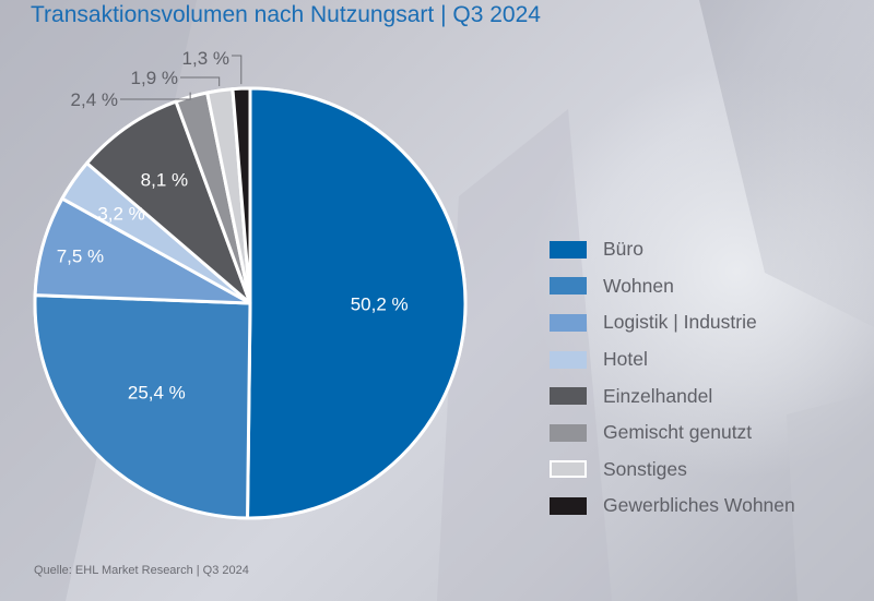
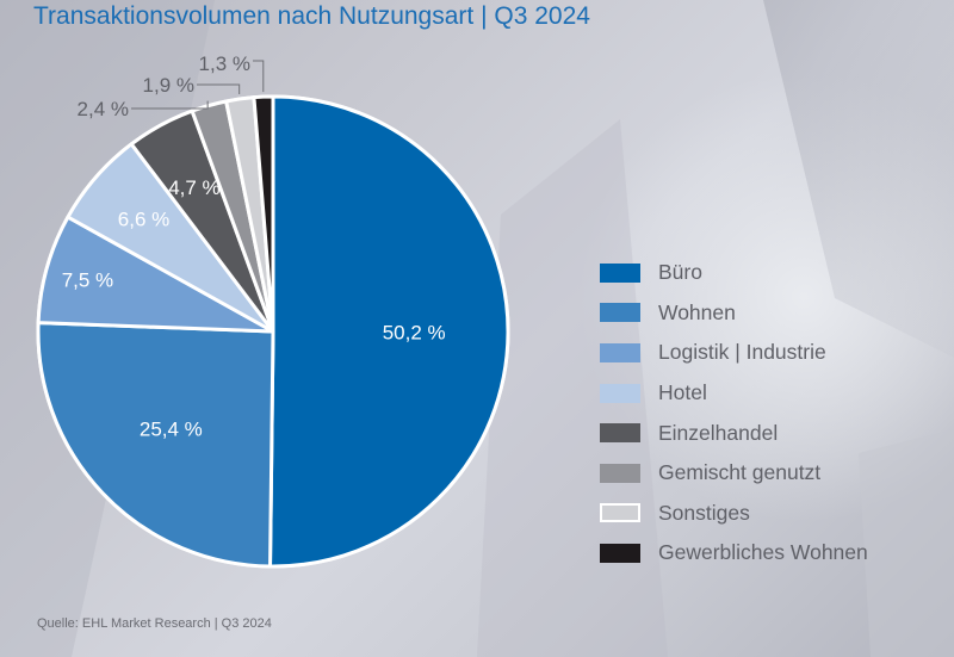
Hotel: 3,2 -> 6,6
Einzelhandel: 8,1 -> 4,7
